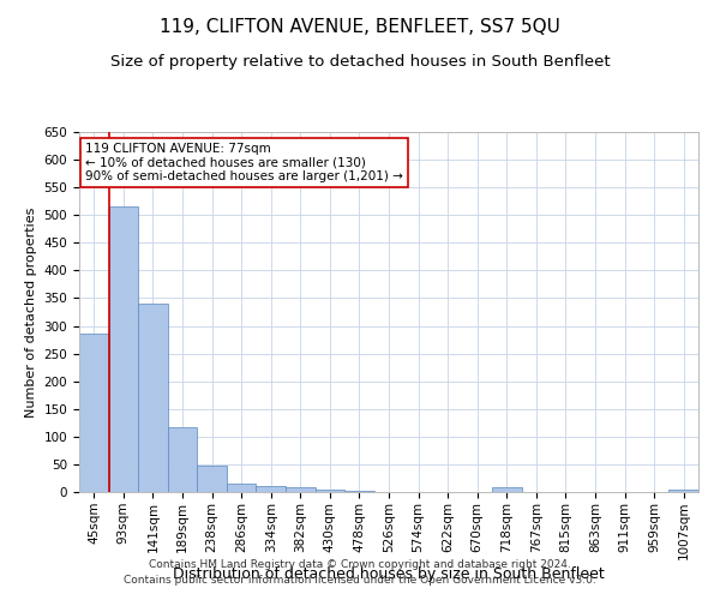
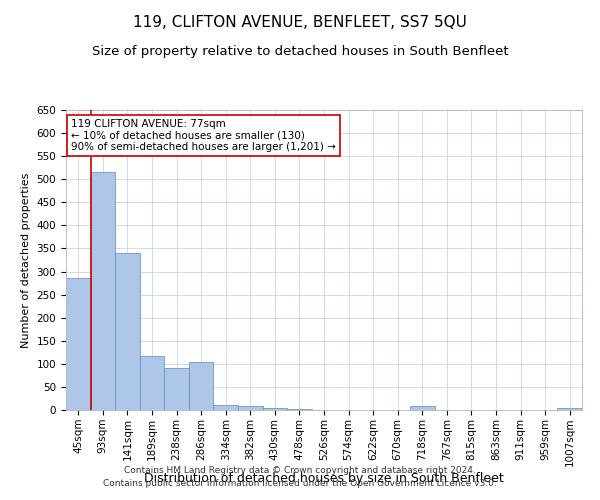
238sqm: 48 -> 90
286sqm: 16 -> 105
